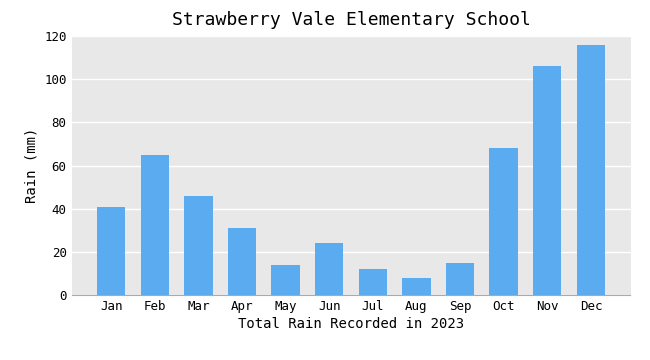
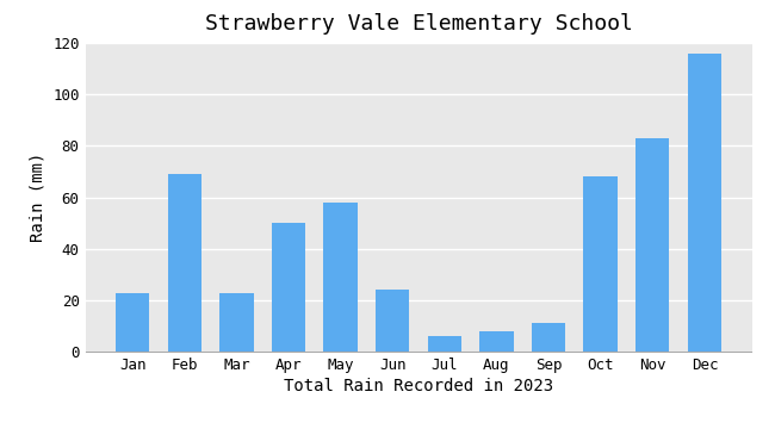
Jan: 41 -> 23
Feb: 65 -> 69
Mar: 46 -> 23
Apr: 31 -> 50
May: 14 -> 58
Jul: 12 -> 6
Sep: 15 -> 11
Nov: 106 -> 83
